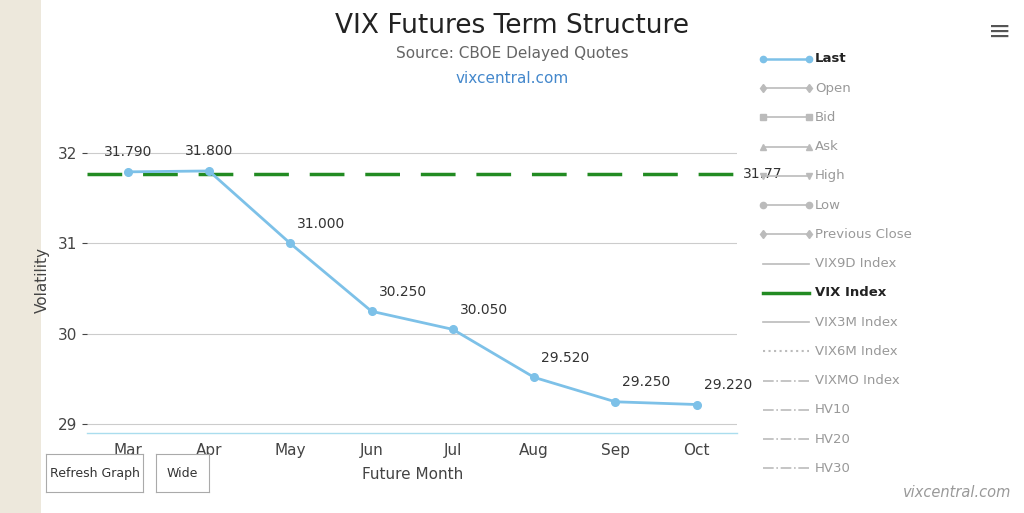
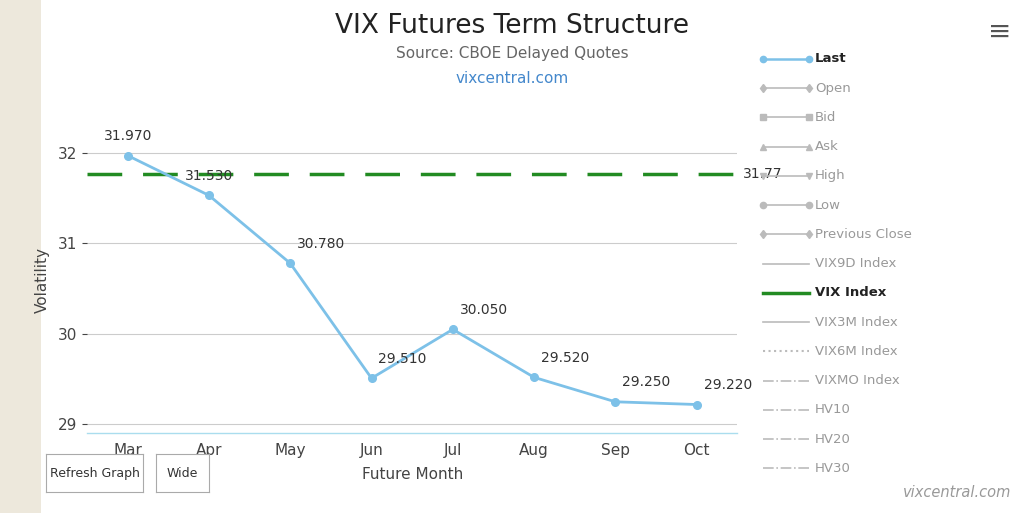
Mar: 31.790 -> 31.970
Apr: 31.800 -> 31.530
May: 31.000 -> 30.780
Jun: 30.250 -> 29.510
